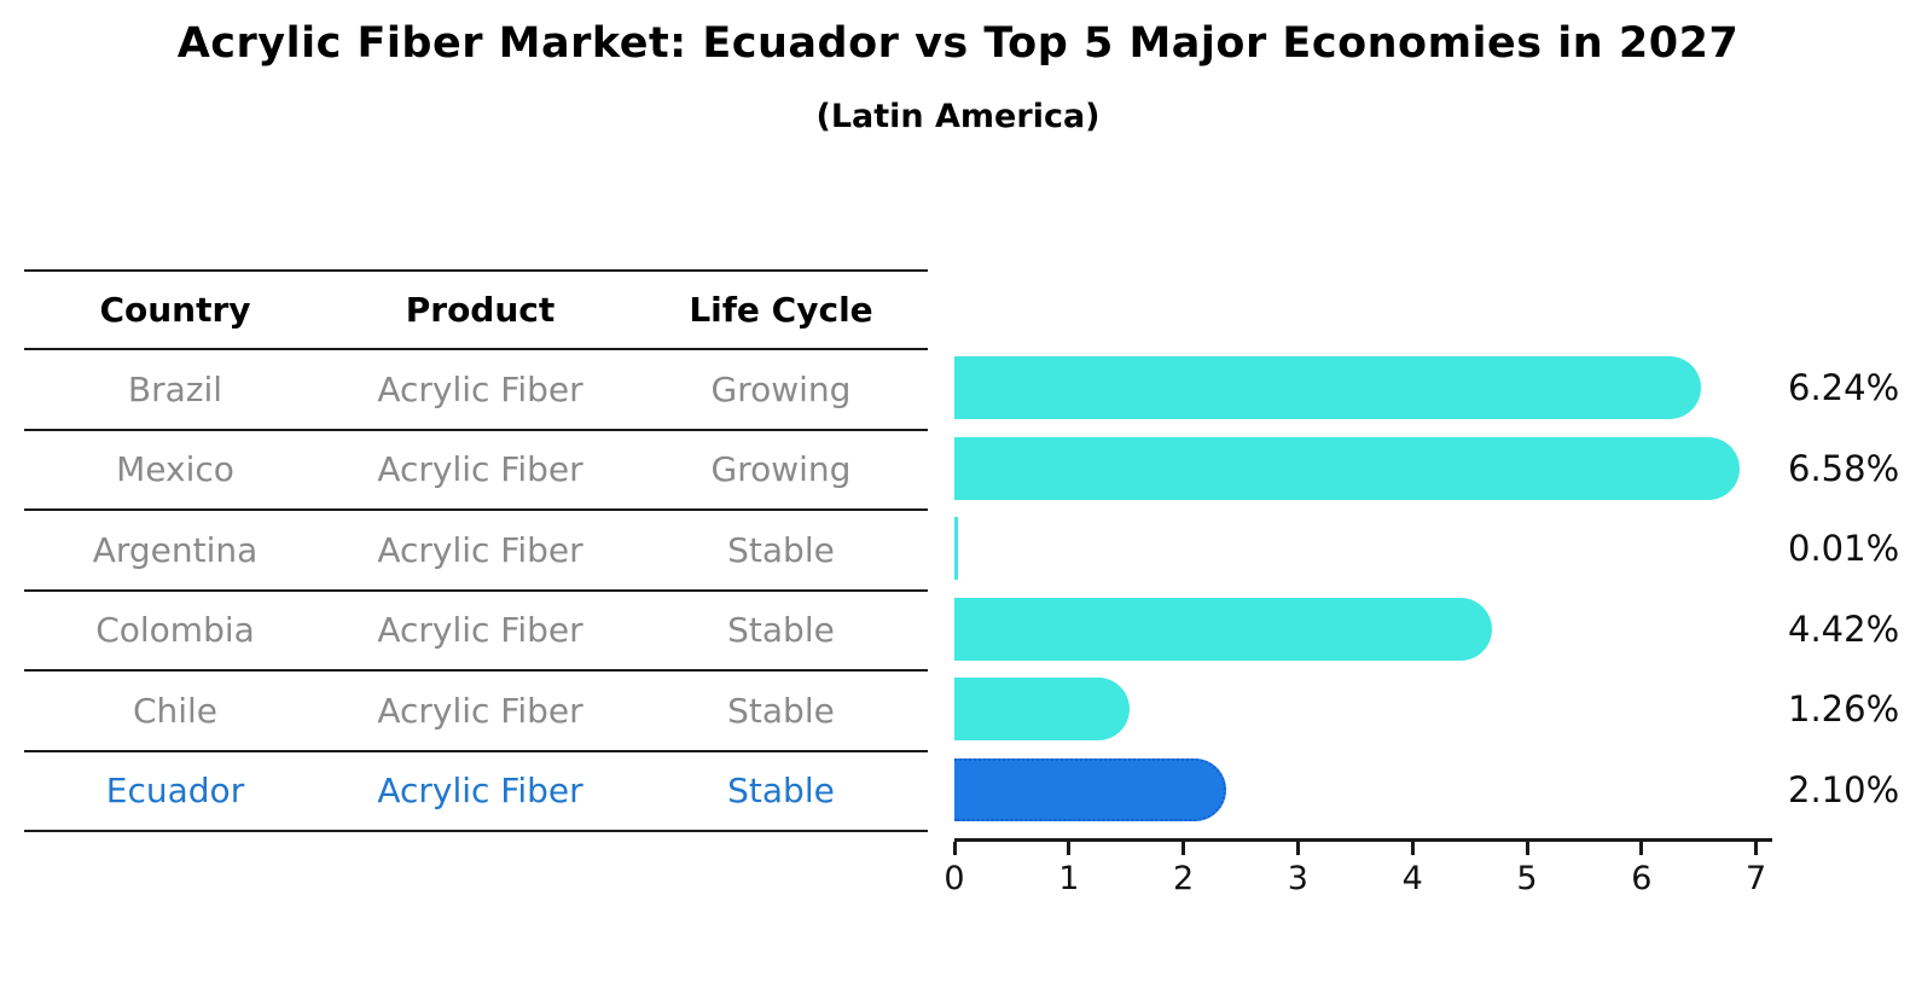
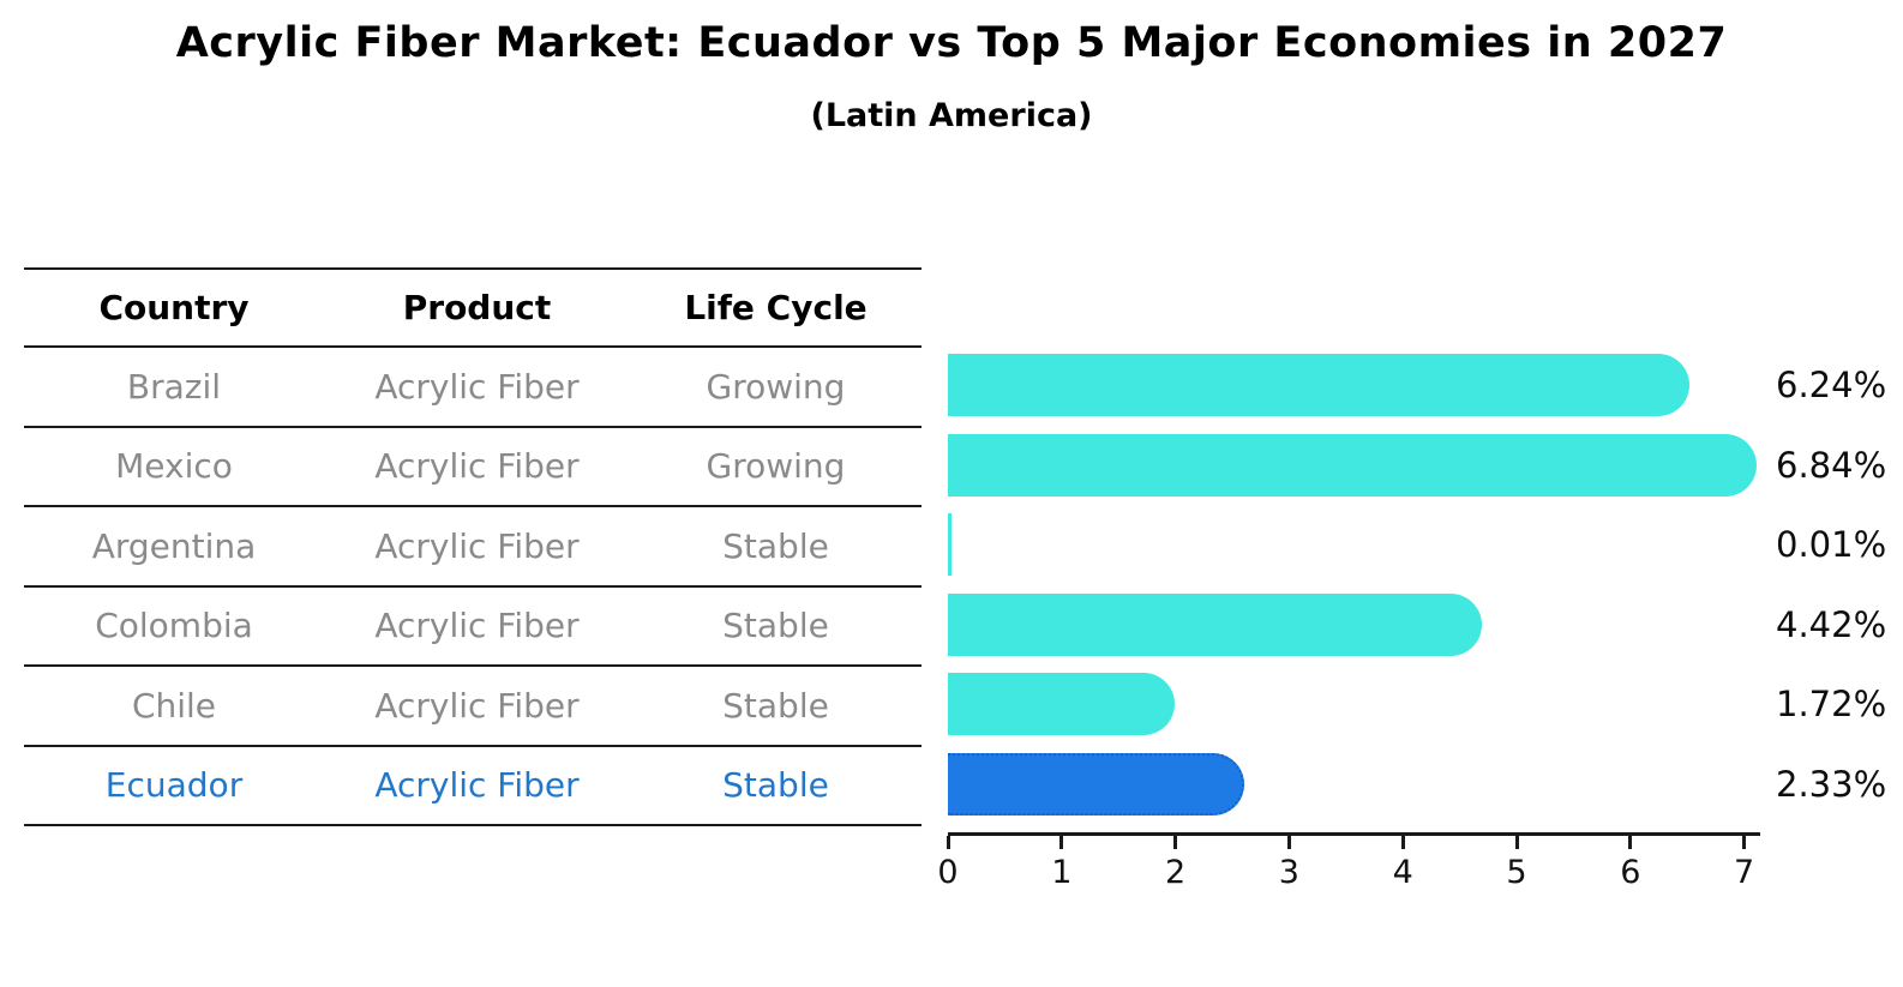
Mexico: 6.58% -> 6.84%
Chile: 1.26% -> 1.72%
Ecuador: 2.10% -> 2.33%
